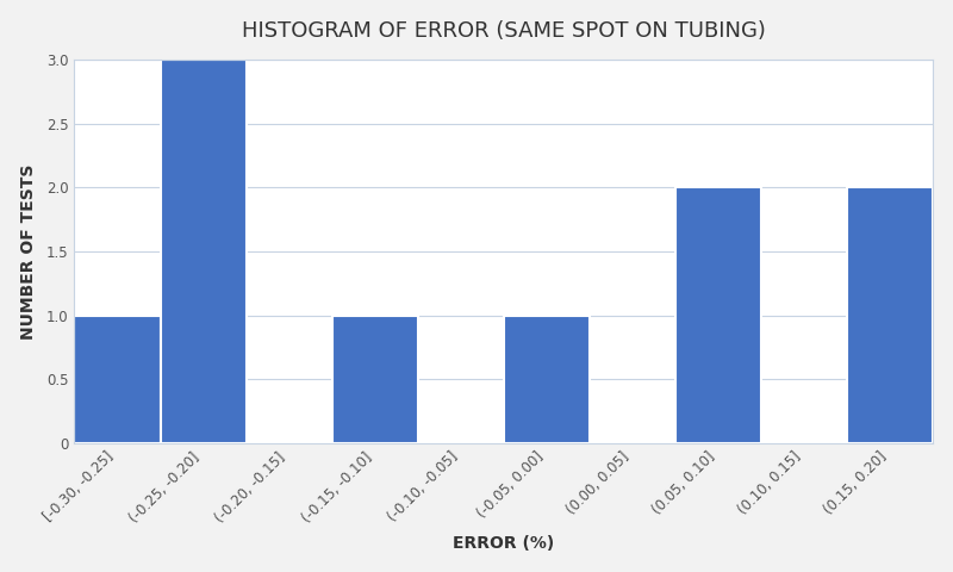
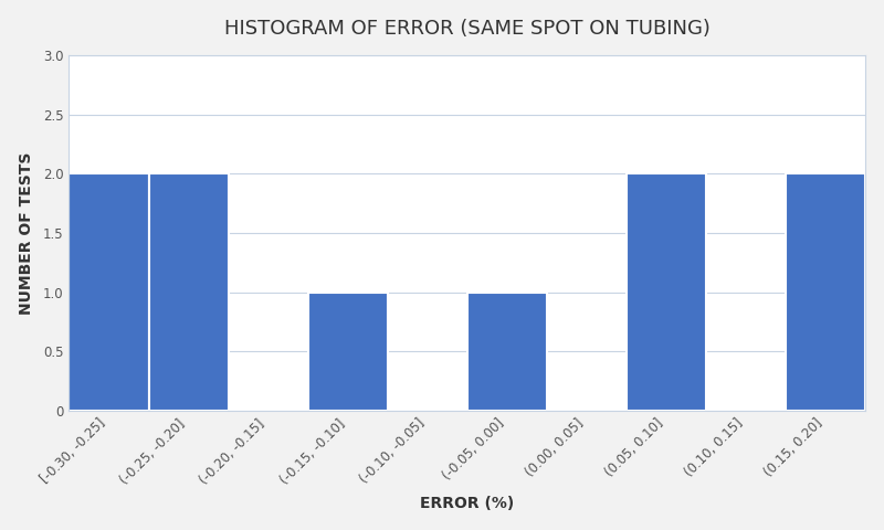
[-0.30, -0.25]: 1 -> 2
(-0.25, -0.20]: 3 -> 2
